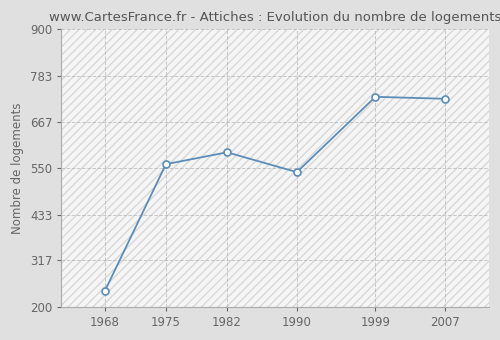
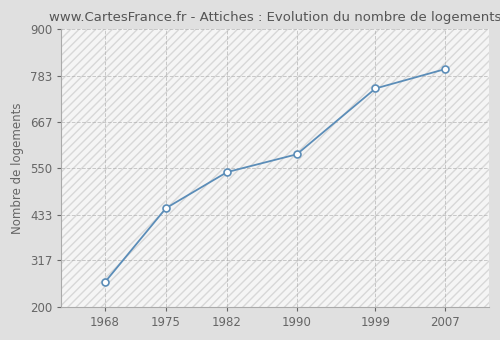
1968: 240 -> 262
1975: 560 -> 449
1982: 590 -> 540
1990: 540 -> 585
1999: 730 -> 751
2007: 725 -> 800
